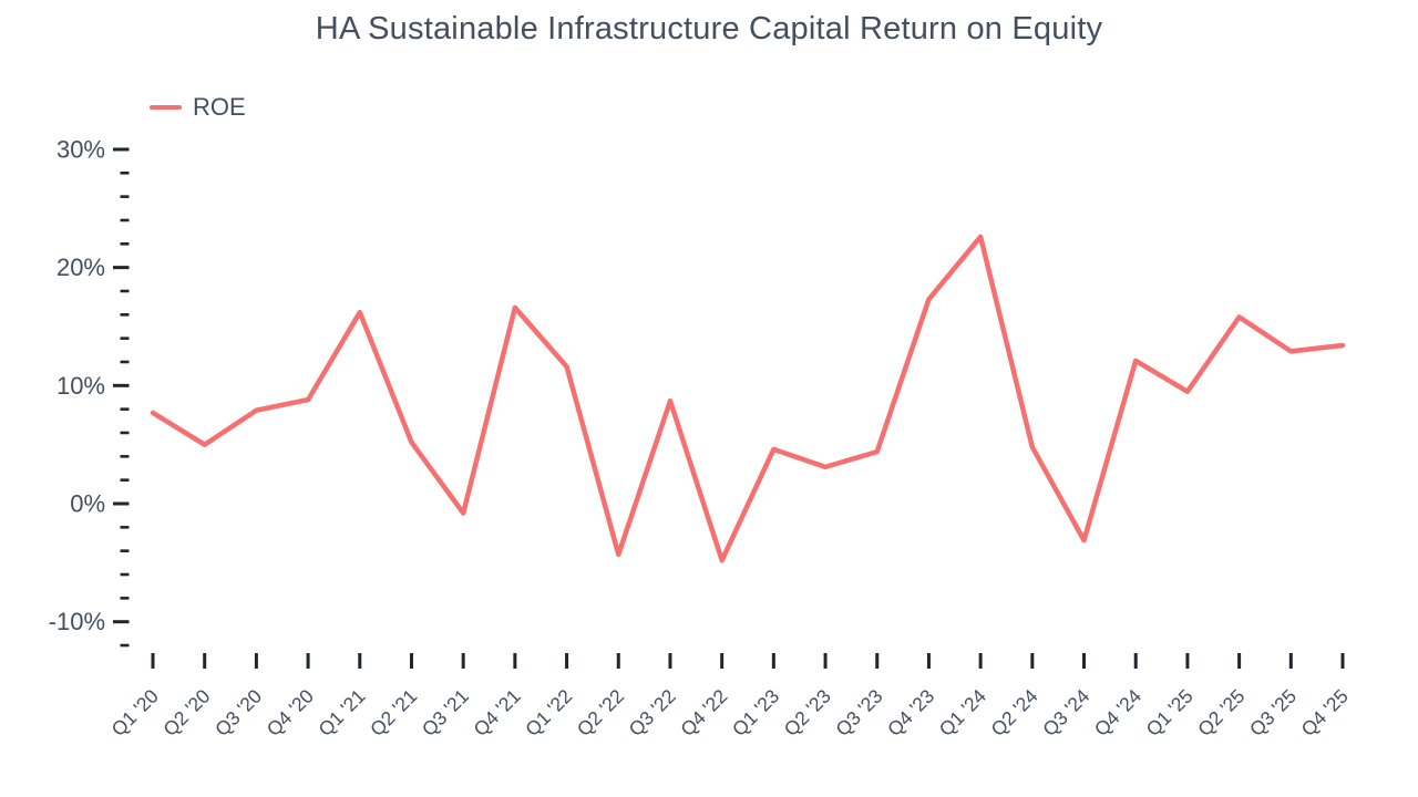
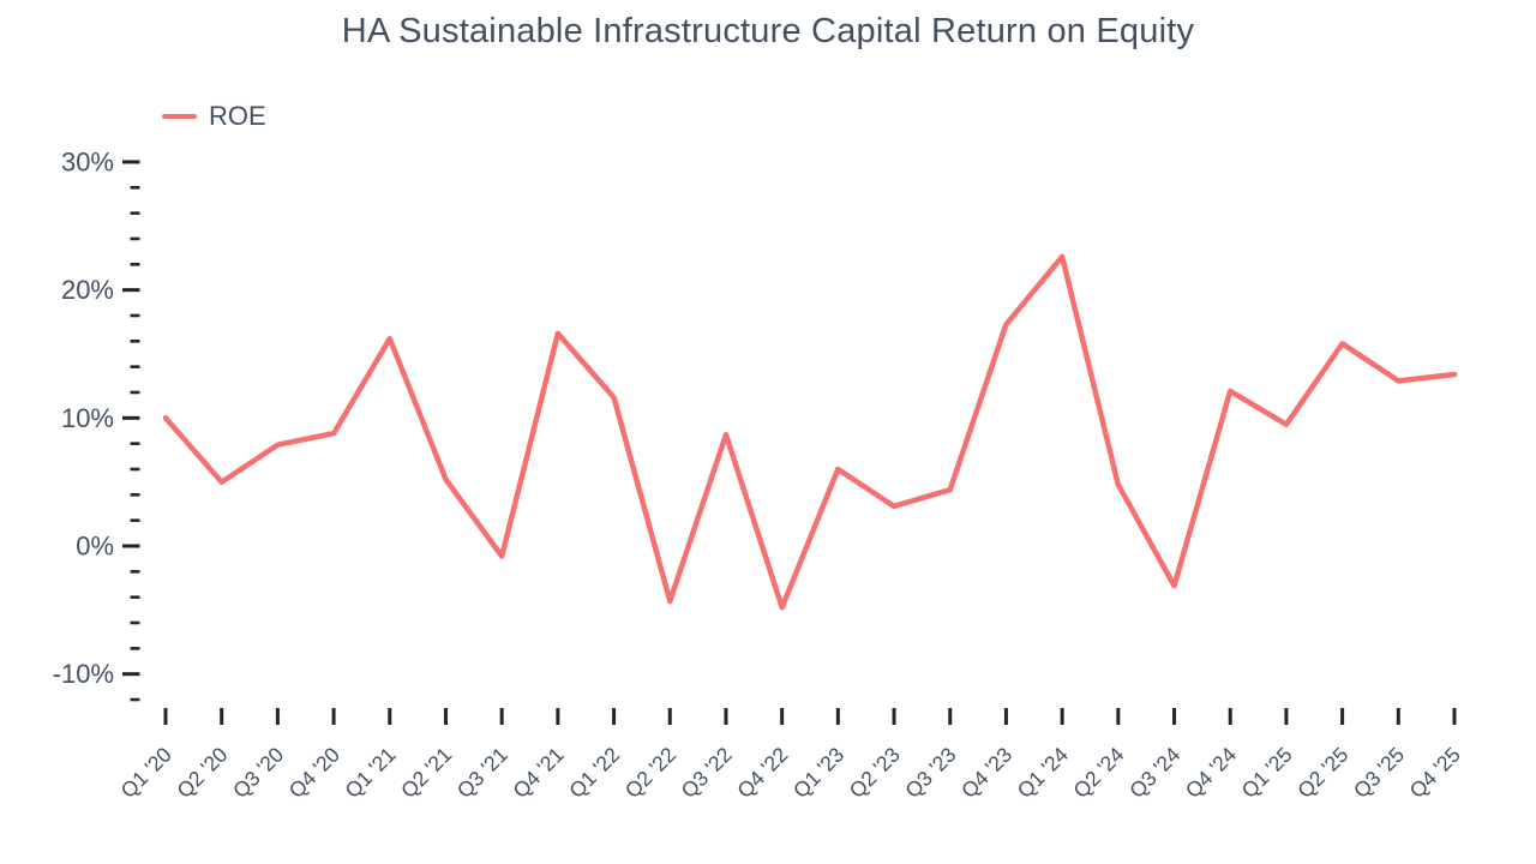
Q1 '20: 7.7% -> 10.0%
Q1 '23: 4.6% -> 6.0%
